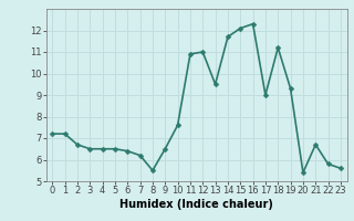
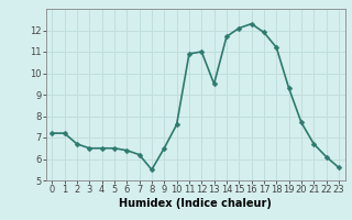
17: 9.0 -> 11.9
20: 5.4 -> 7.7
22: 5.8 -> 6.1
